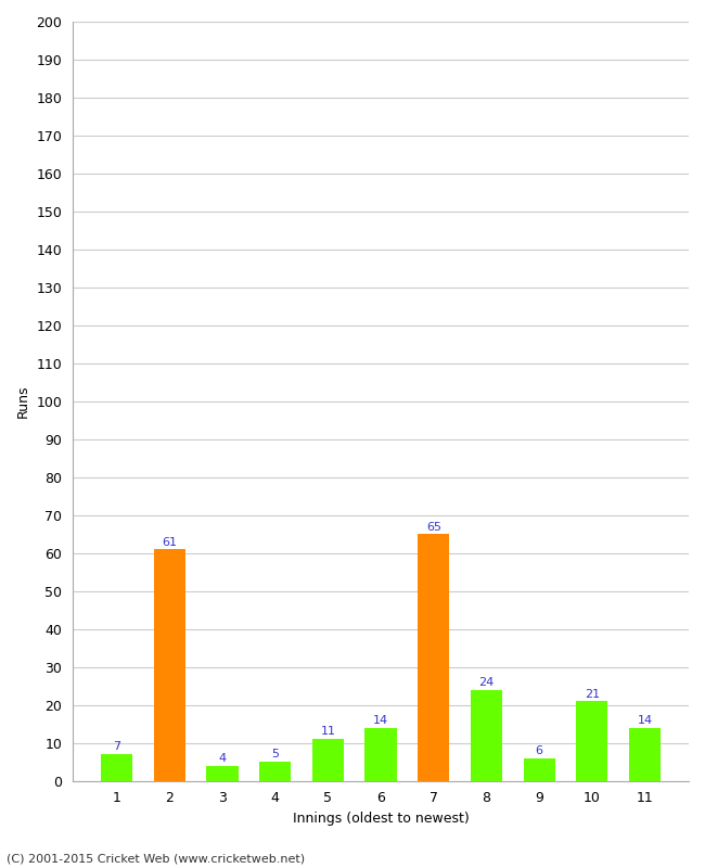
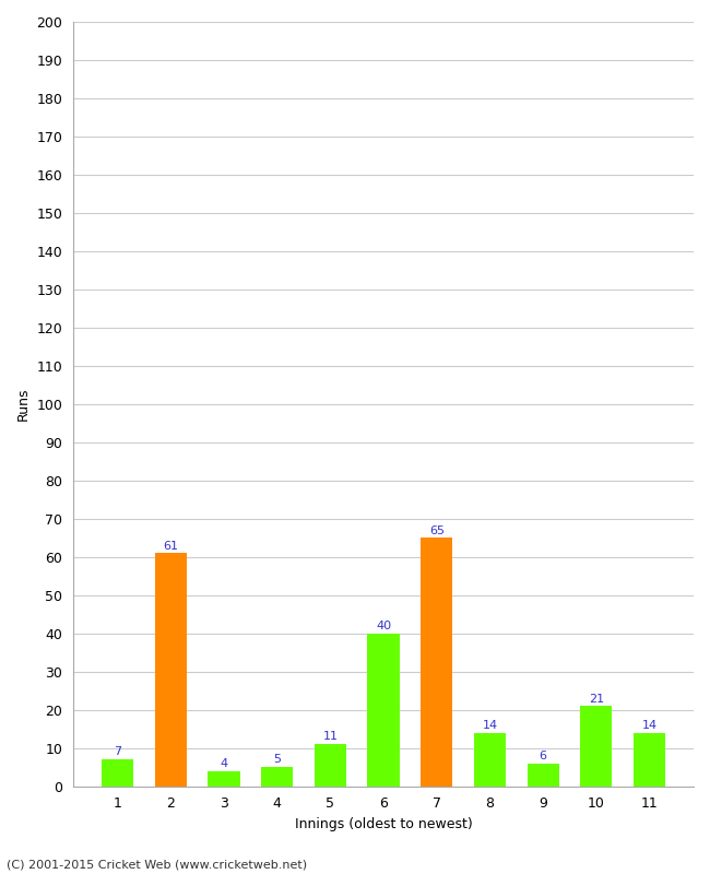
6: 14 -> 40
8: 24 -> 14
